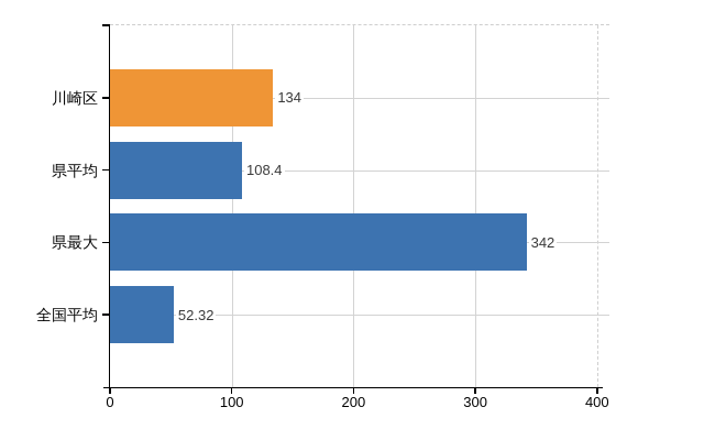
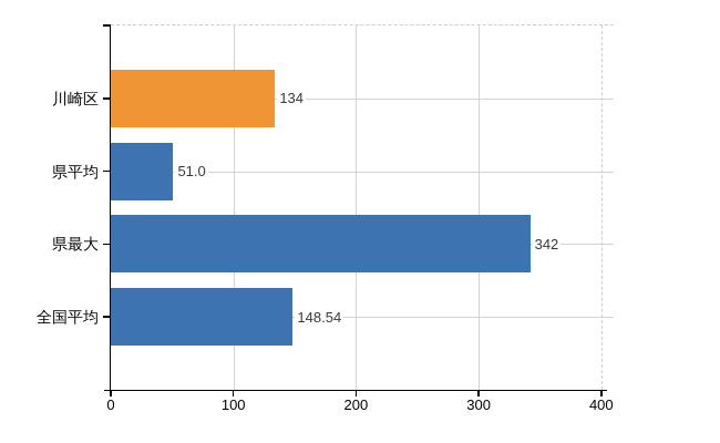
県平均: 108.4 -> 51.0
全国平均: 52.32 -> 148.54
